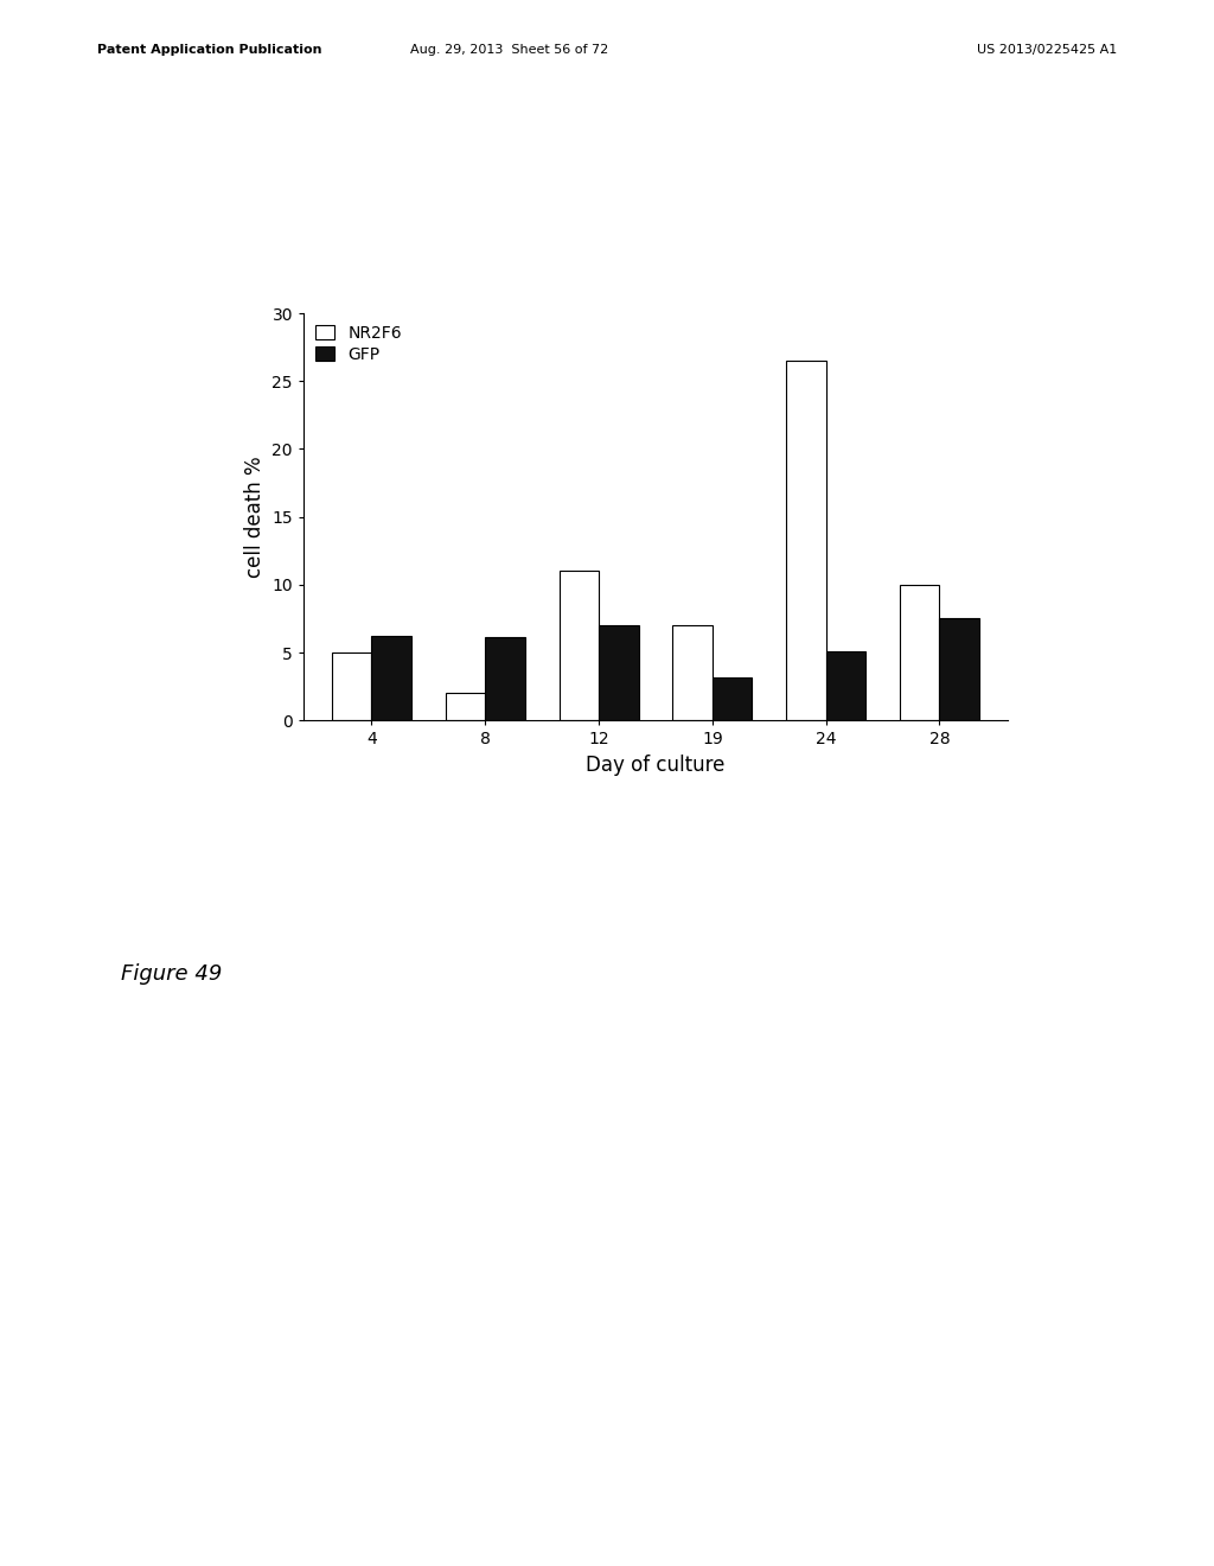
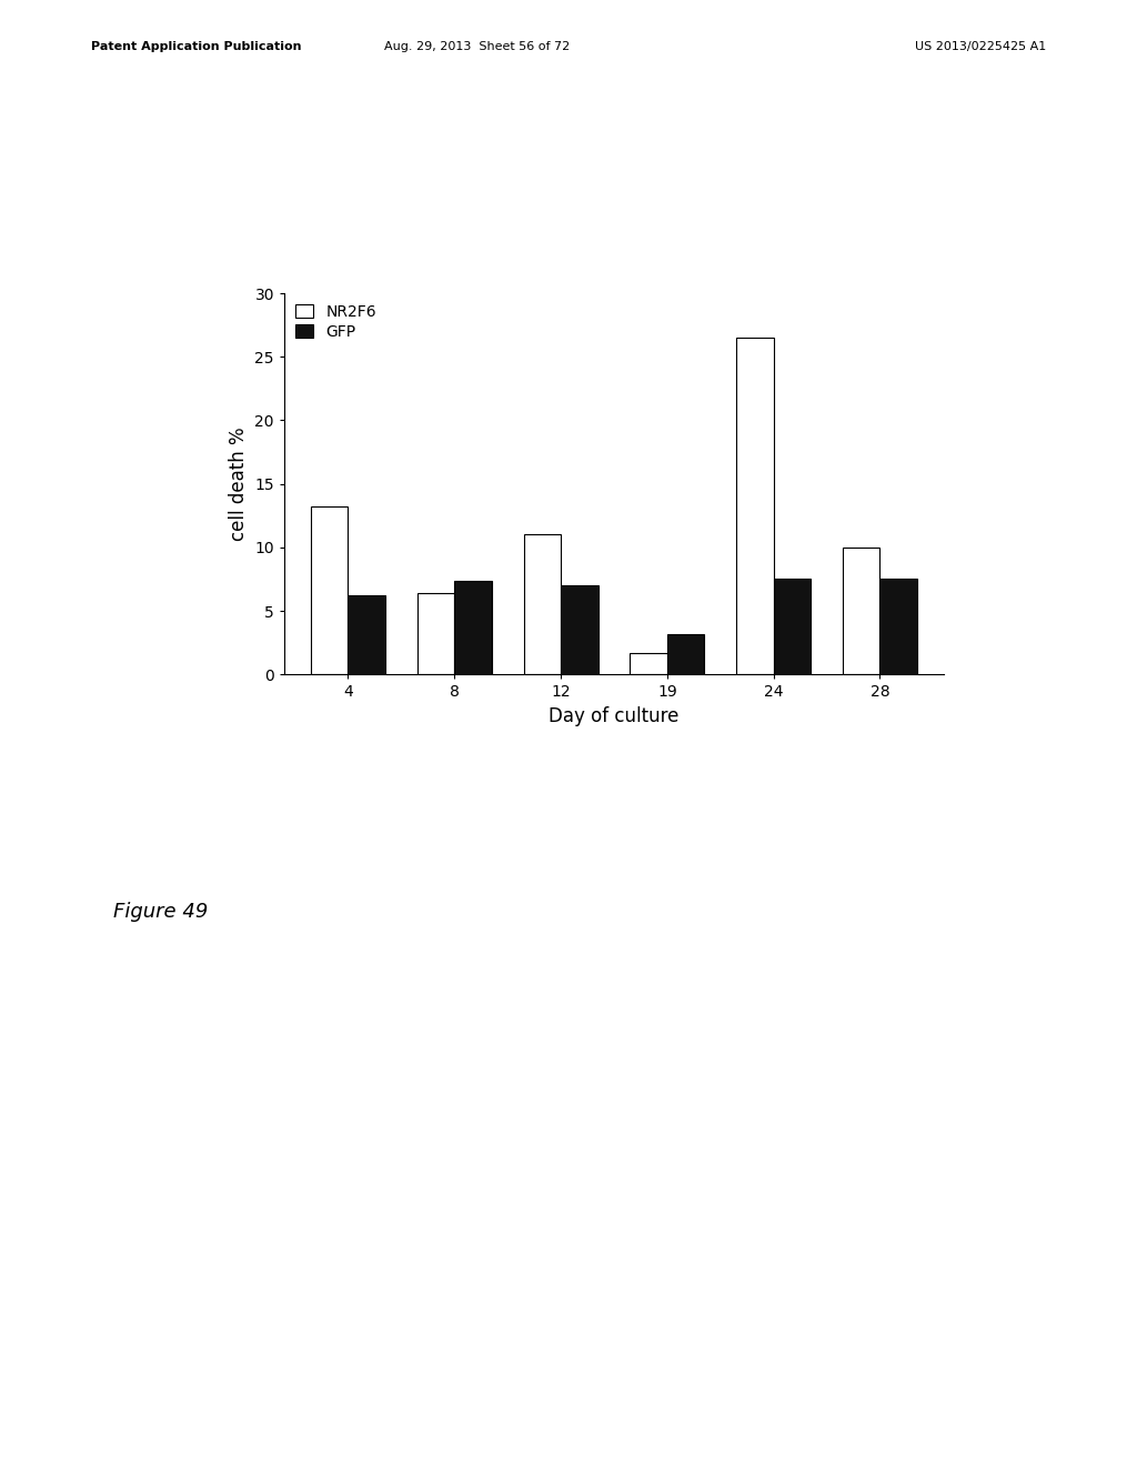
NR2F6/4: 5.0 -> 13.2
NR2F6/8: 2.0 -> 6.4
GFP/8: 6.1 -> 7.4
NR2F6/19: 7.0 -> 1.7
GFP/24: 5.1 -> 7.5
